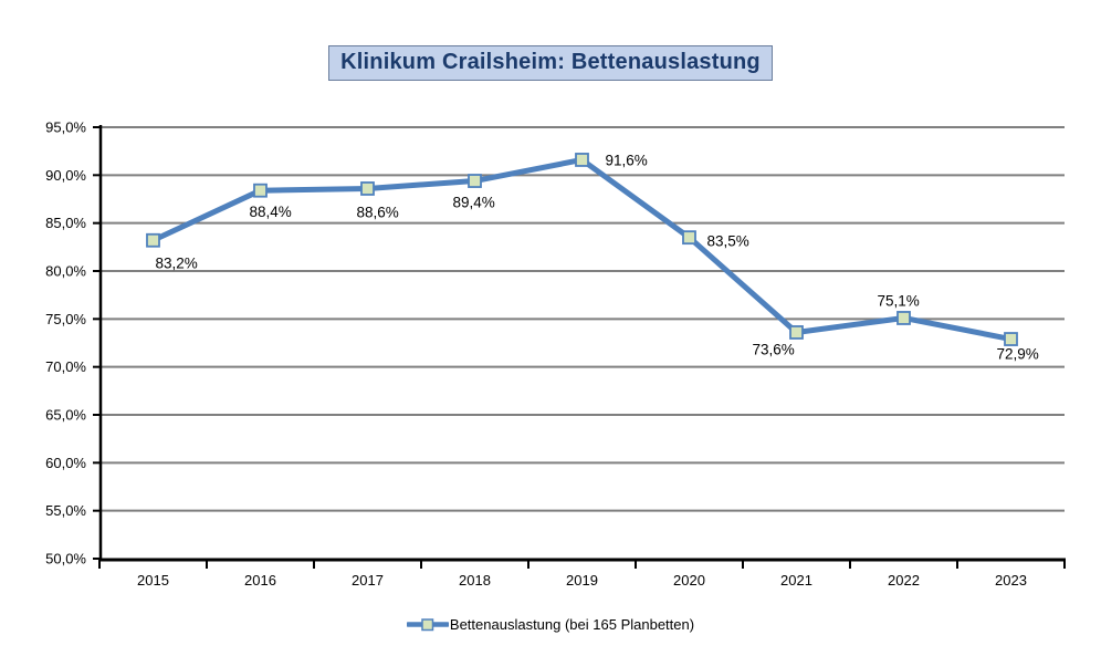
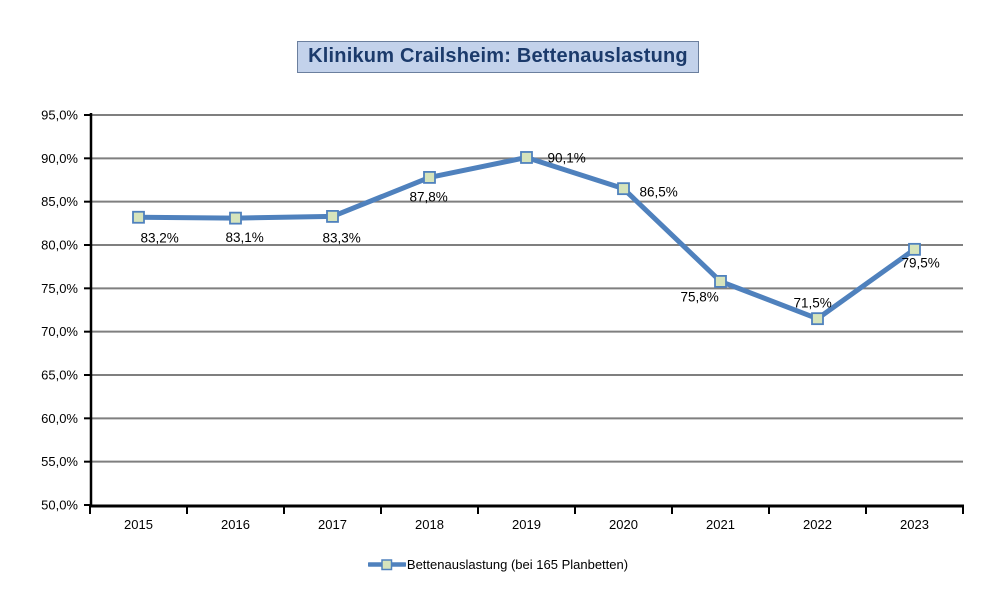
2016: 88,4% -> 83,1%
2017: 88,6% -> 83,3%
2018: 89,4% -> 87,8%
2019: 91,6% -> 90,1%
2020: 83,5% -> 86,5%
2021: 73,6% -> 75,8%
2022: 75,1% -> 71,5%
2023: 72,9% -> 79,5%
